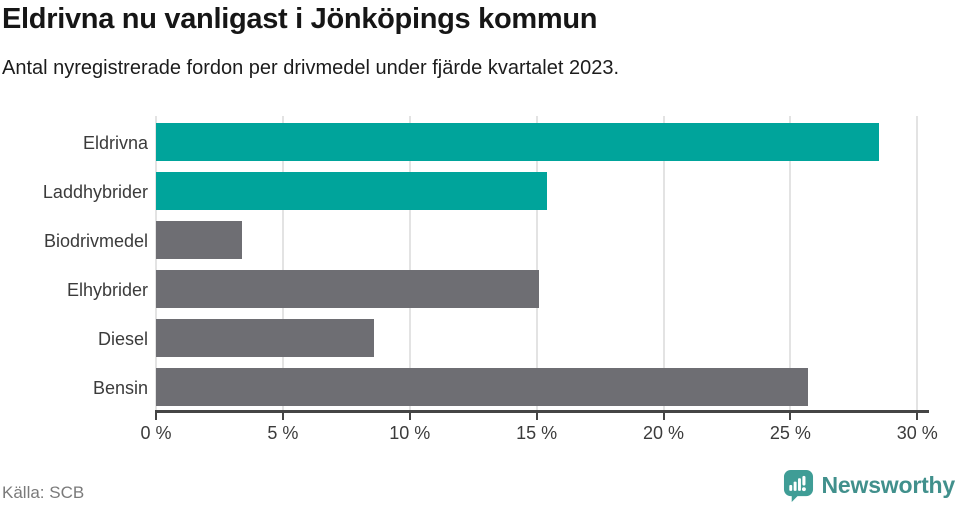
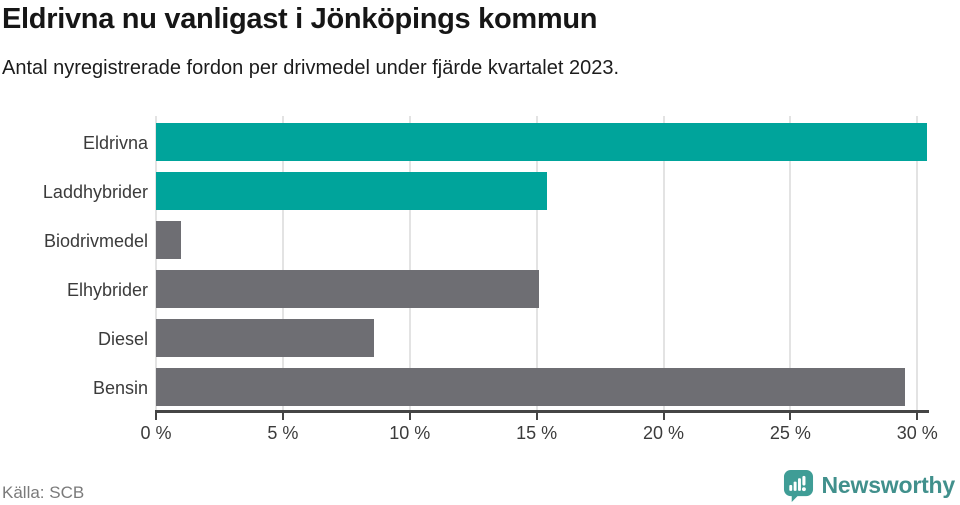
Eldrivna: 28.5% -> 30.4%
Biodrivmedel: 3.4% -> 1.0%
Bensin: 25.7% -> 29.5%
